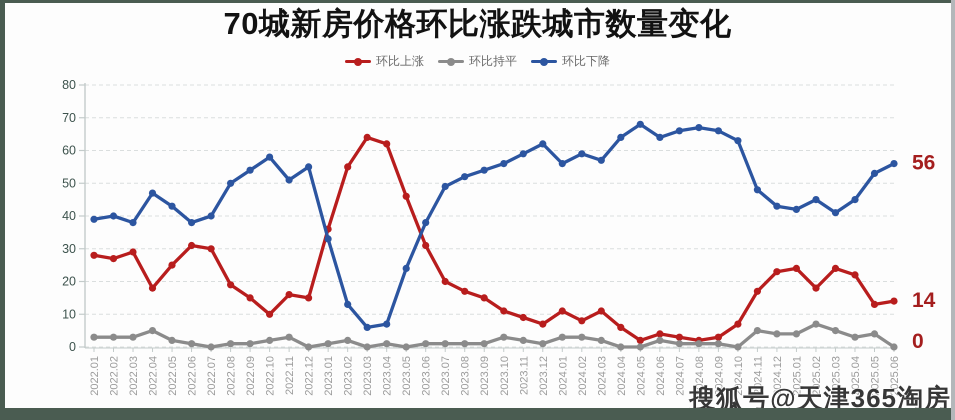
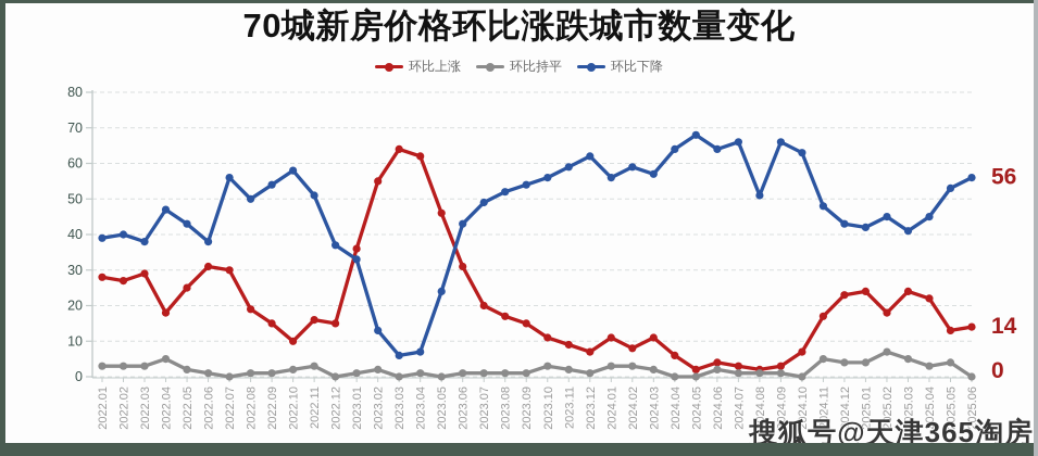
环比下降/2022.07: 40 -> 56
环比下降/2022.12: 55 -> 37
环比下降/2023.06: 38 -> 43
环比下降/2024.08: 67 -> 51
